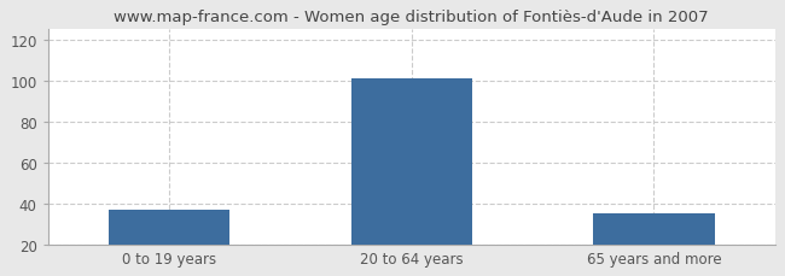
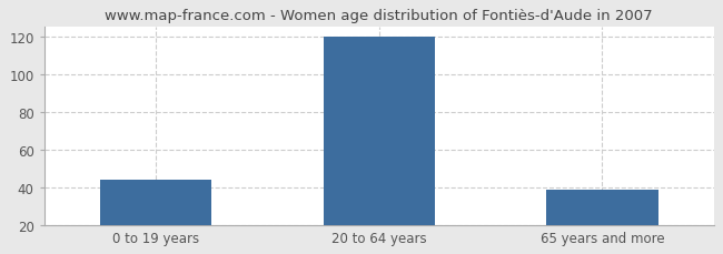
0 to 19 years: 37 -> 44
20 to 64 years: 101 -> 120
65 years and more: 35 -> 39
